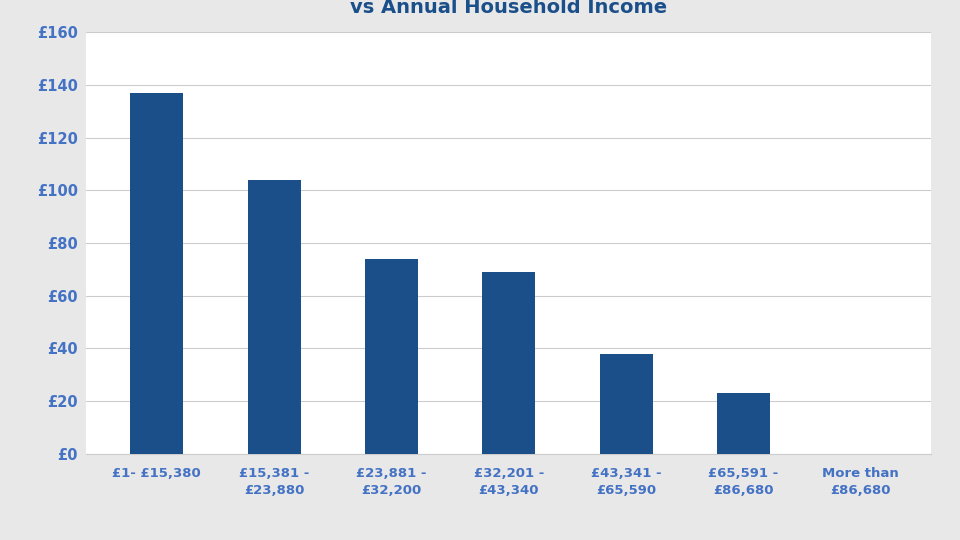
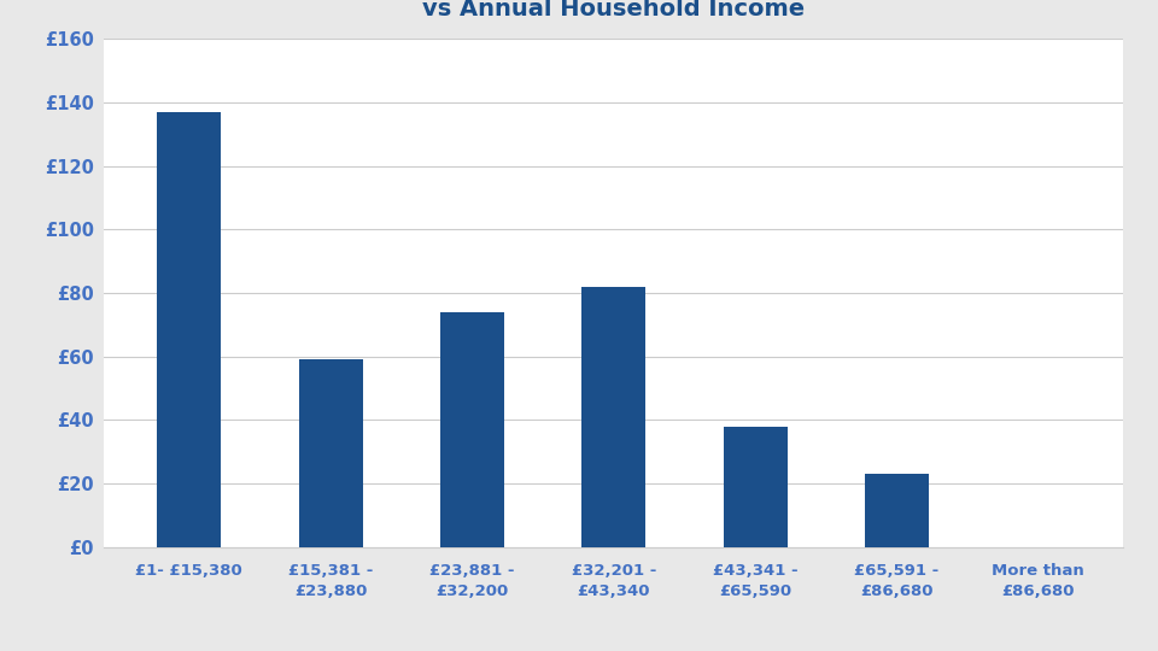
£15,381 - £23,880: £104 -> £59
£32,201 - £43,340: £69 -> £82
